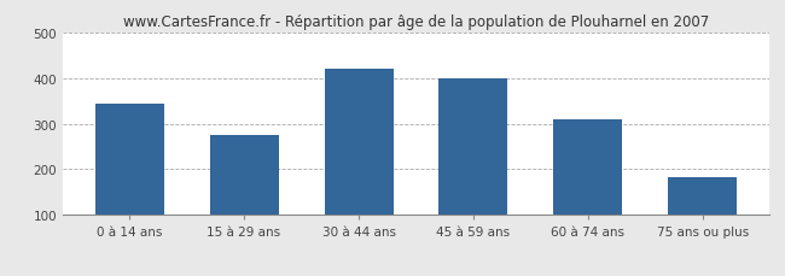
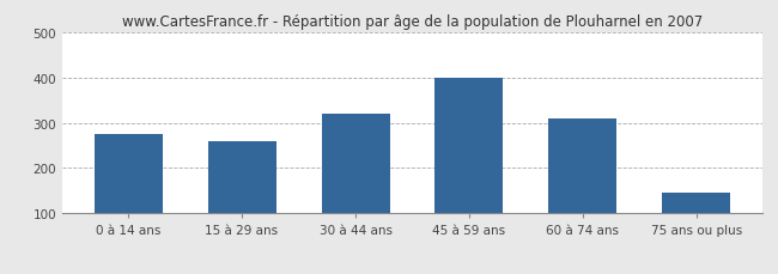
0 à 14 ans: 343 -> 275
15 à 29 ans: 275 -> 260
30 à 44 ans: 420 -> 320
75 ans ou plus: 182 -> 145
